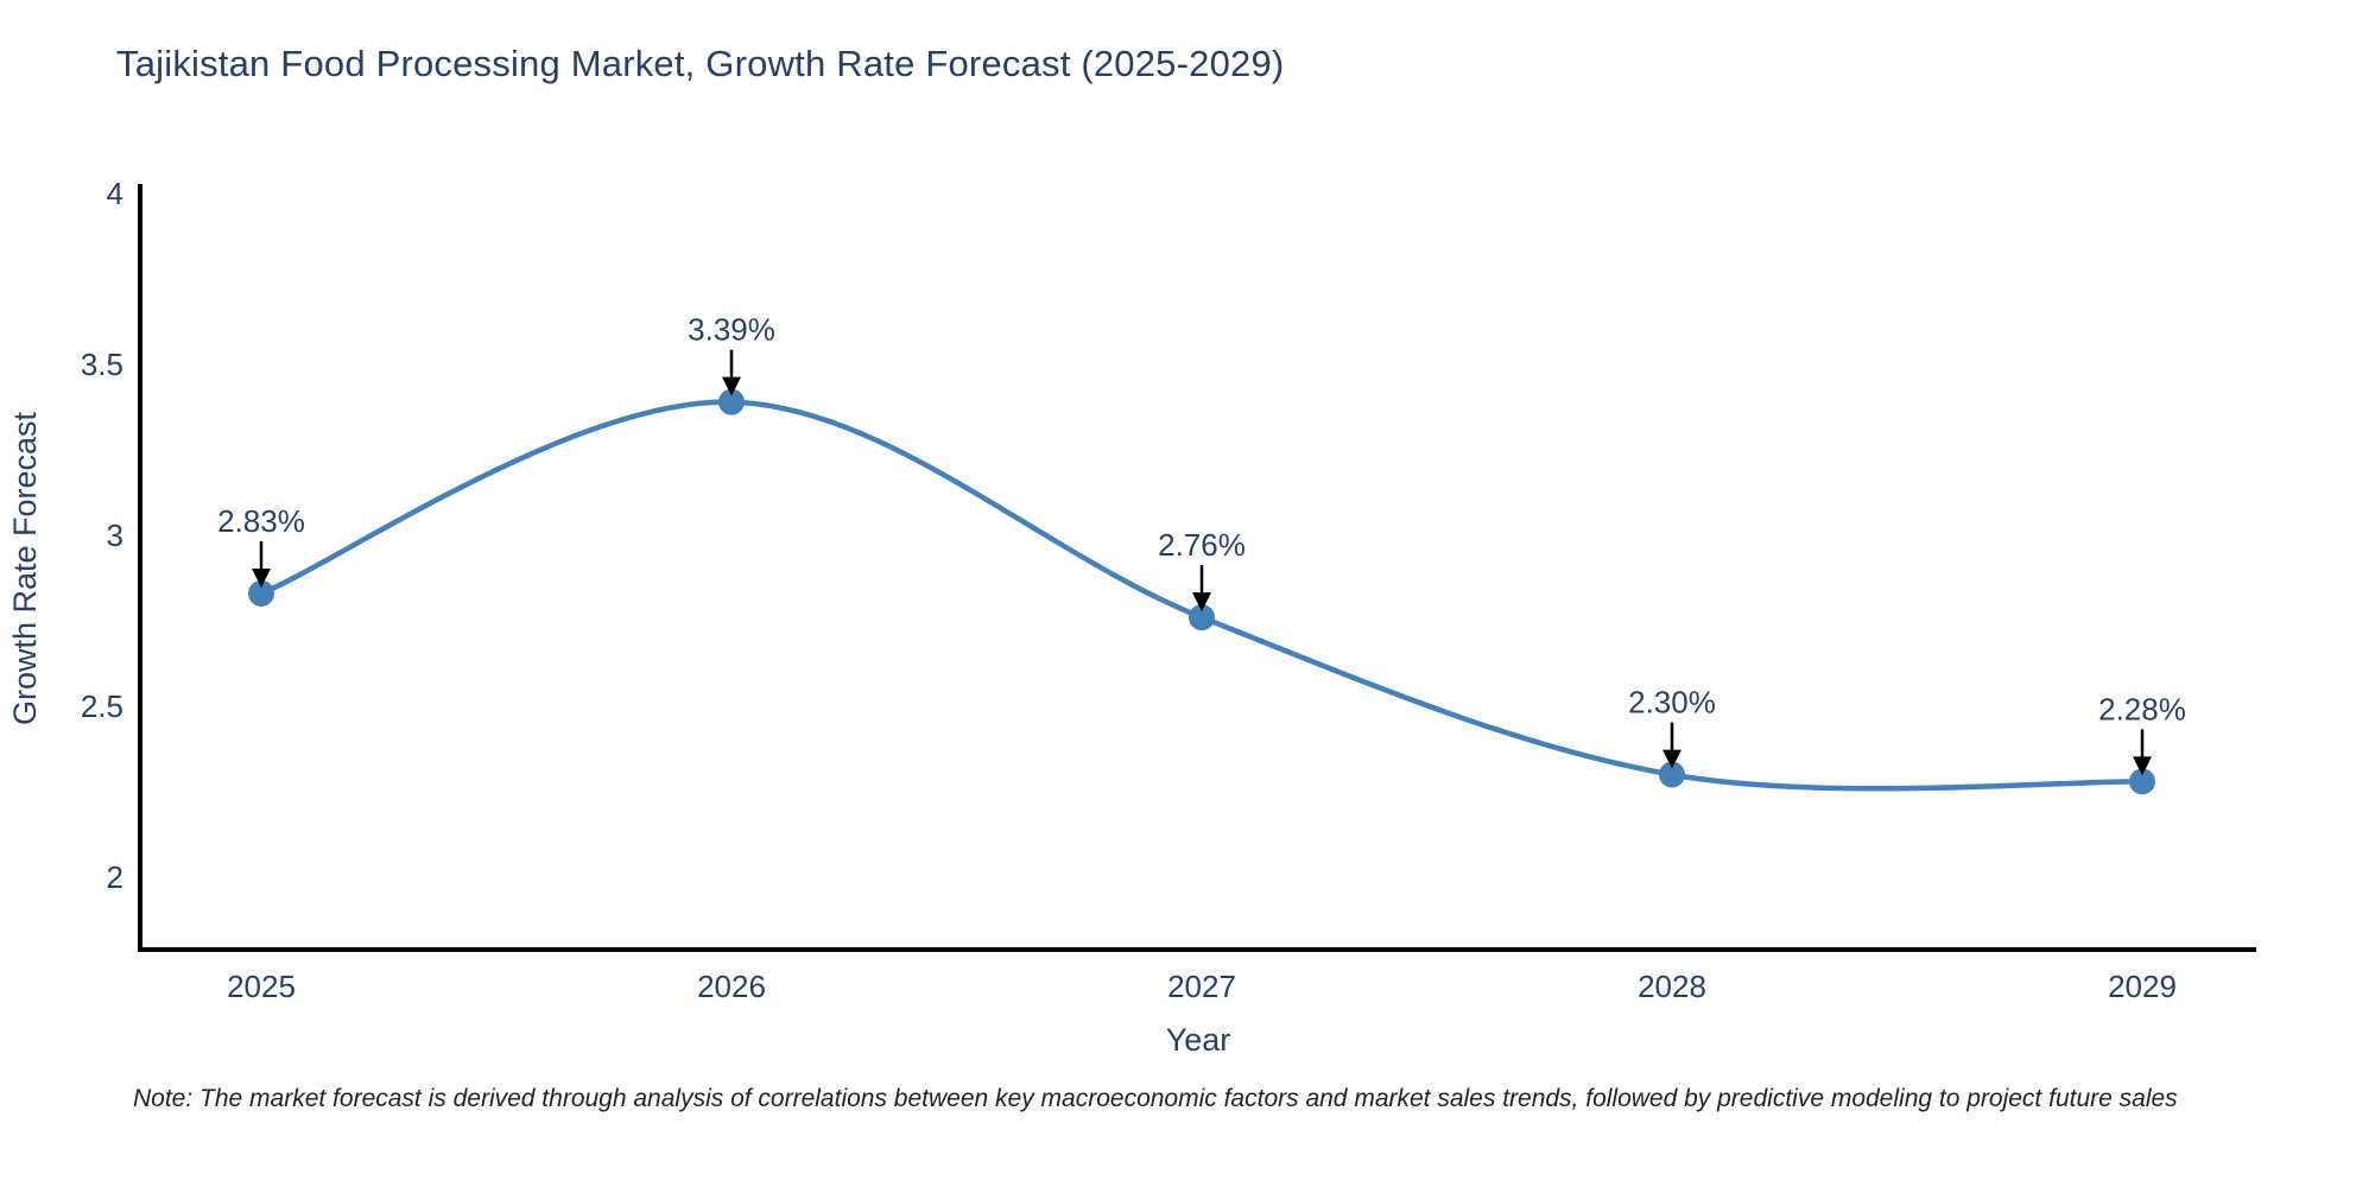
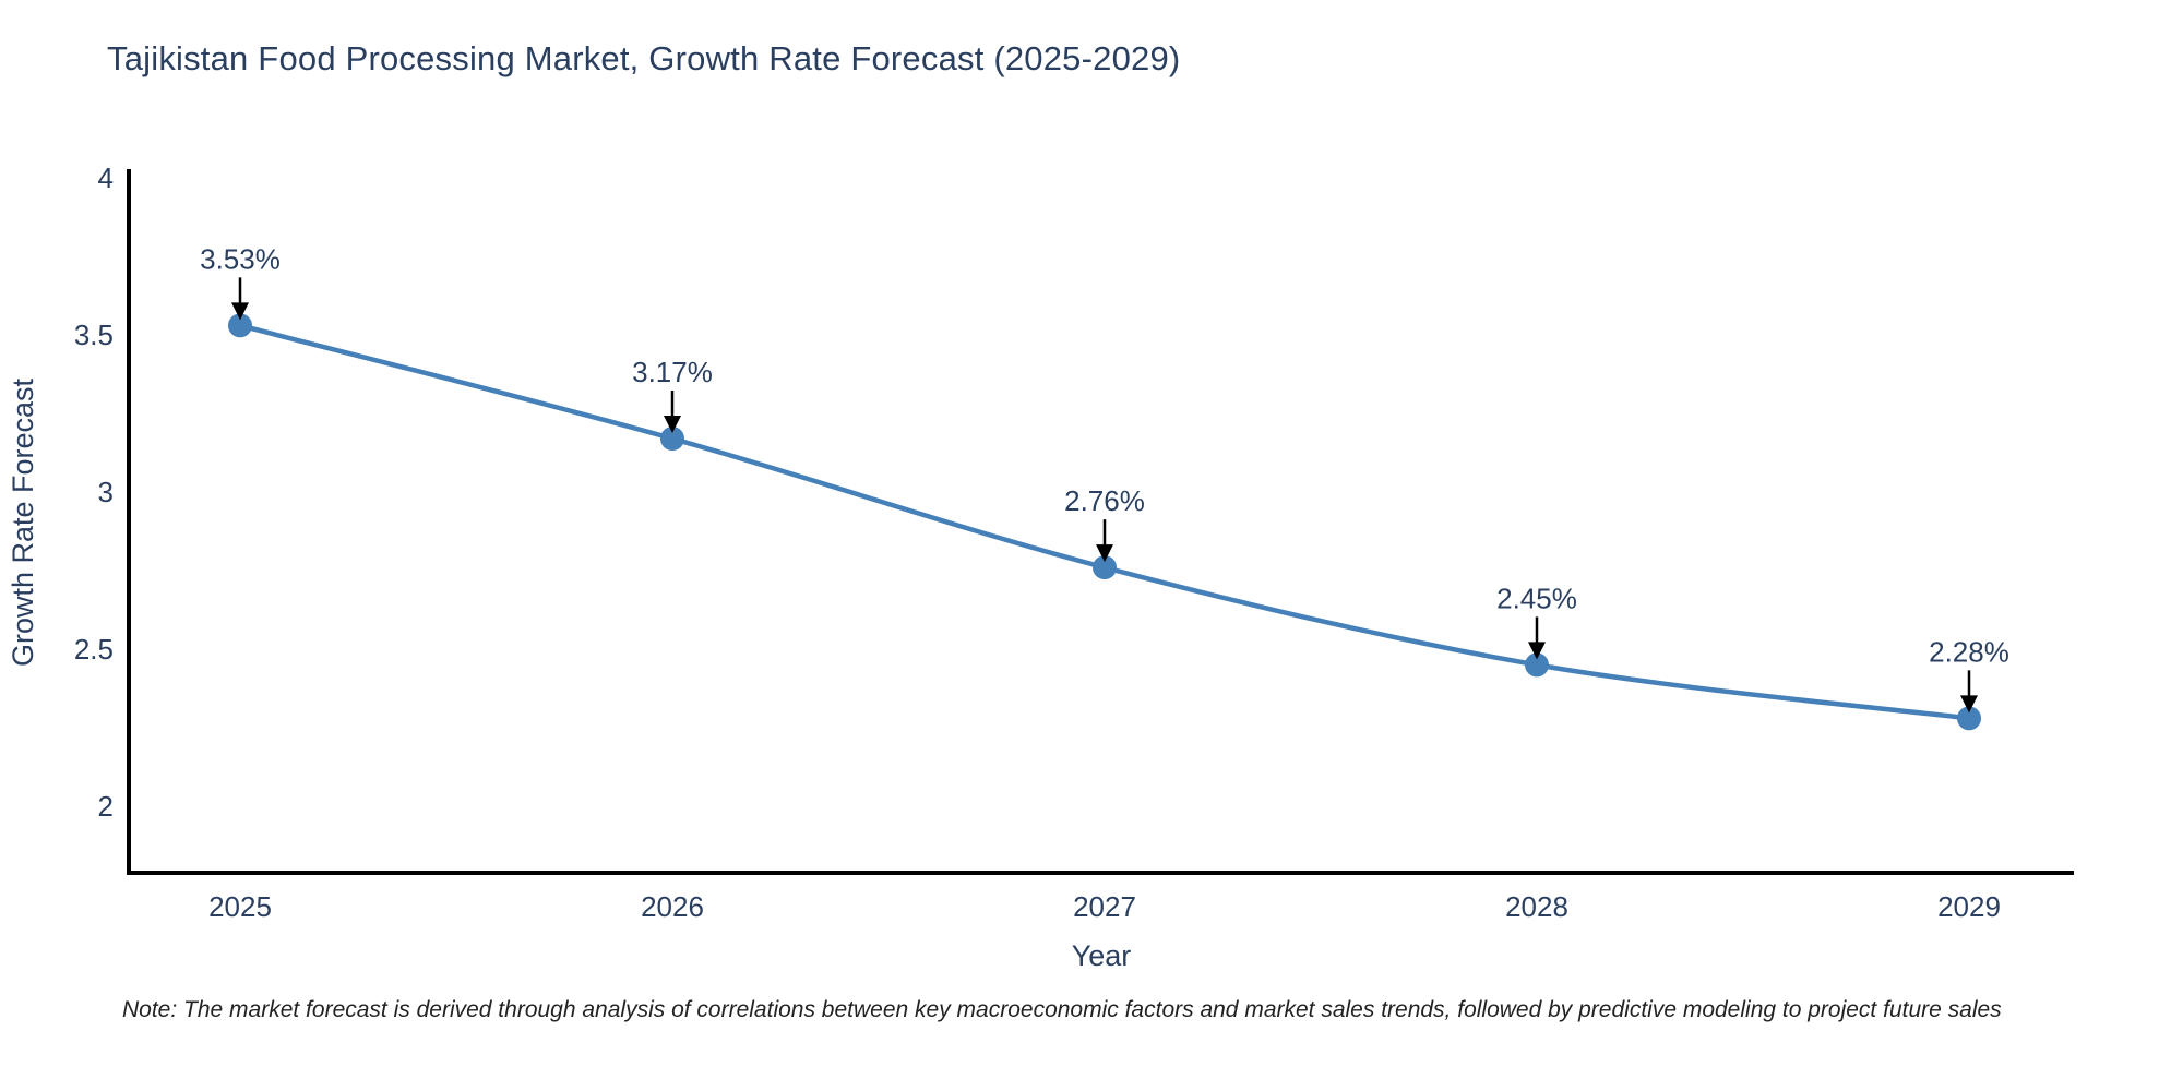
2025: 2.83% -> 3.53%
2026: 3.39% -> 3.17%
2028: 2.30% -> 2.45%
